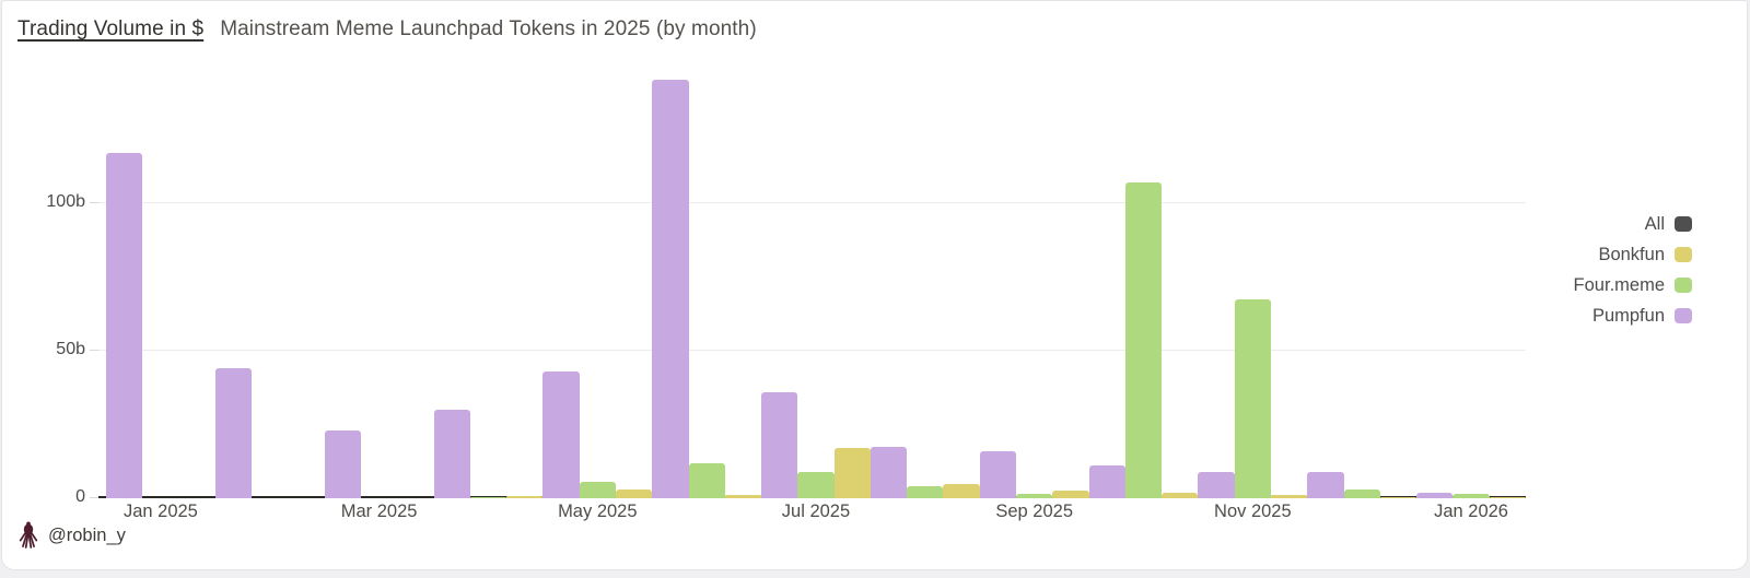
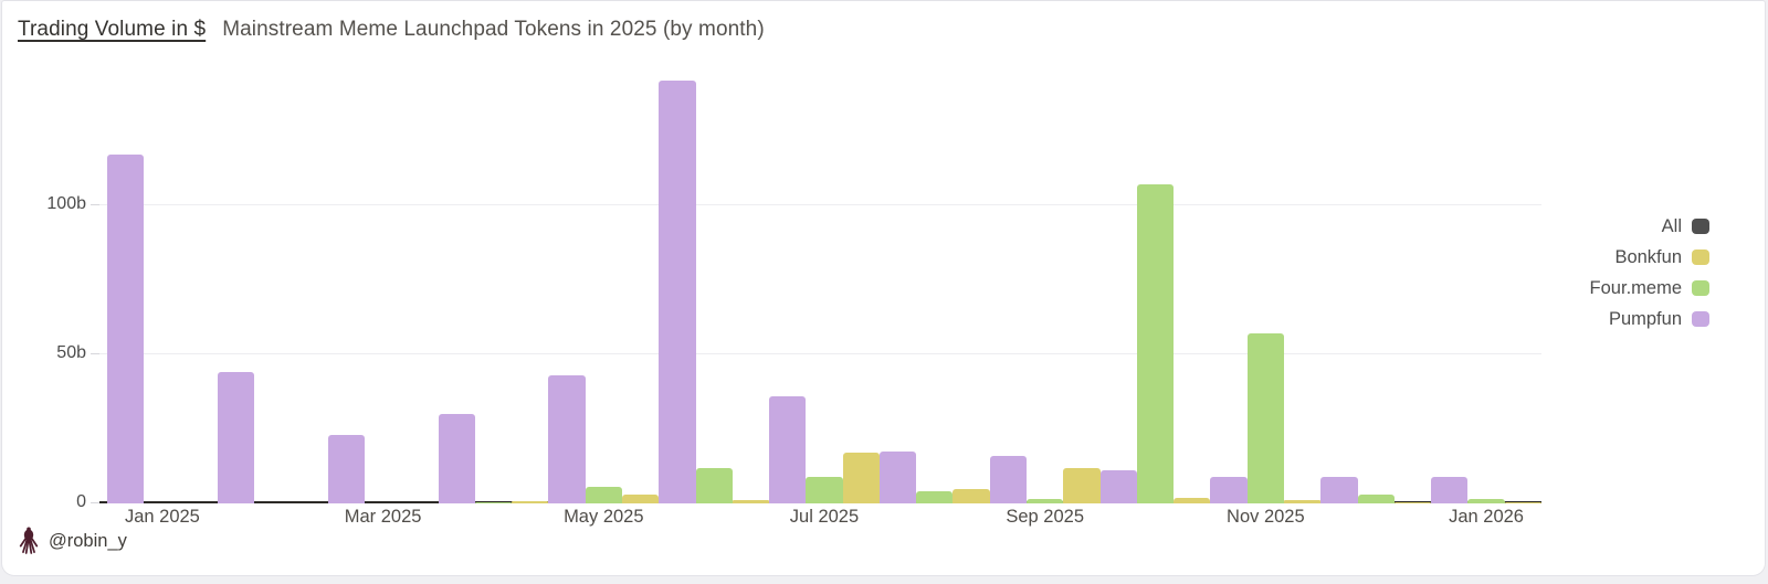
Bonkfun/Sep 2025: 2b -> 12b
Four.meme/Nov 2025: 68b -> 57b
Pumpfun/Jan 2026: 2b -> 9b
